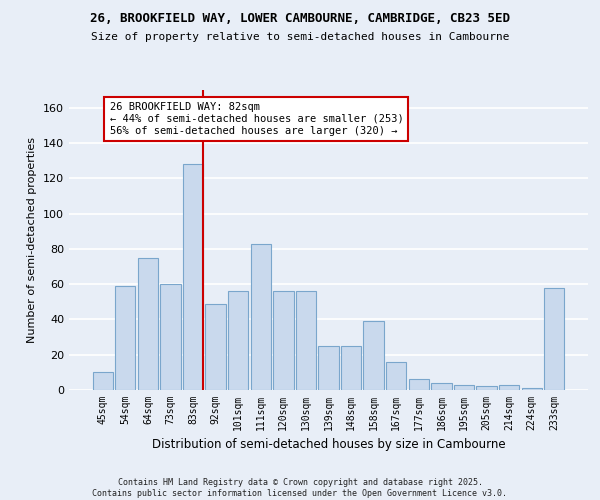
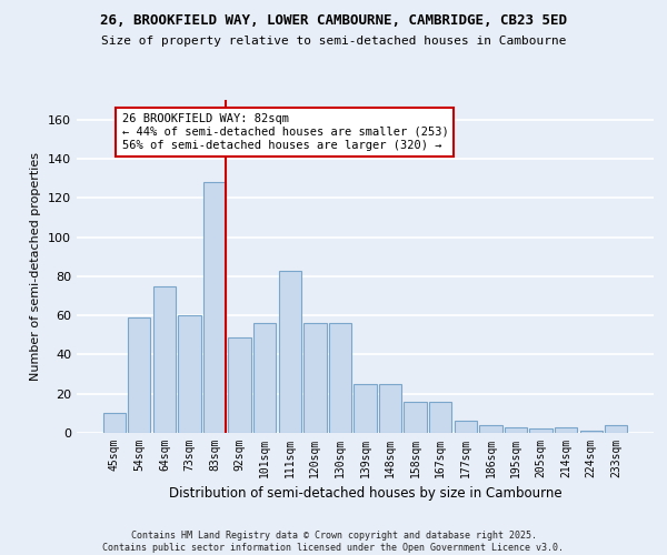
158sqm: 39 -> 16
233sqm: 58 -> 4
